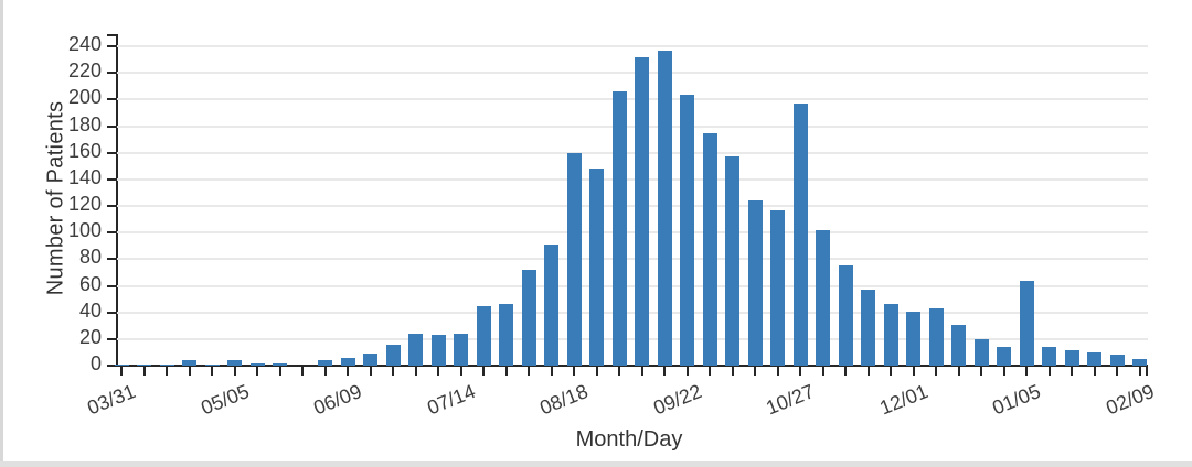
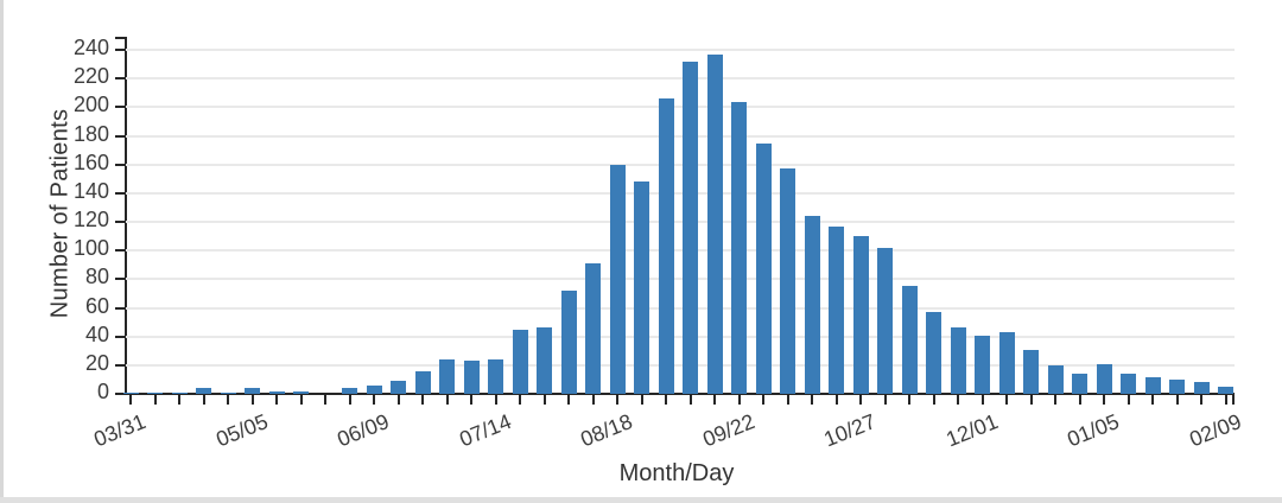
10/27: 197 -> 110
01/05: 64 -> 21
